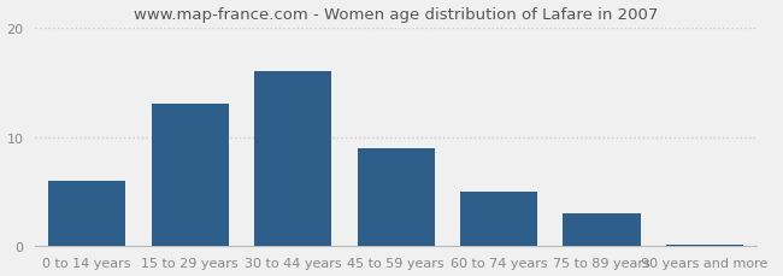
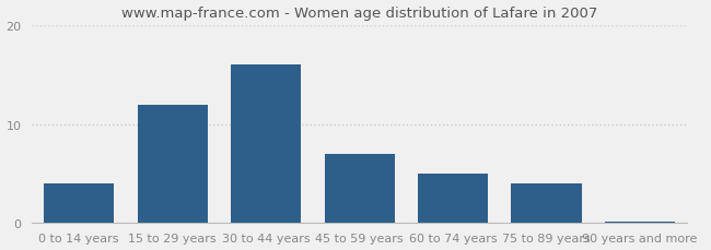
0 to 14 years: 6.0 -> 4.0
15 to 29 years: 13.0 -> 12.0
45 to 59 years: 9.0 -> 7.0
75 to 89 years: 3.0 -> 4.0
